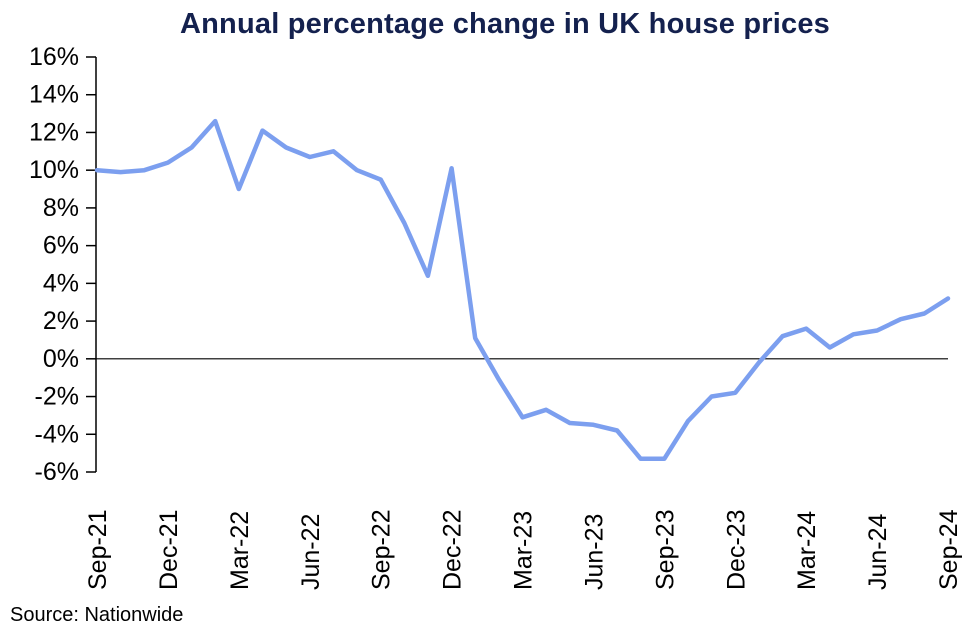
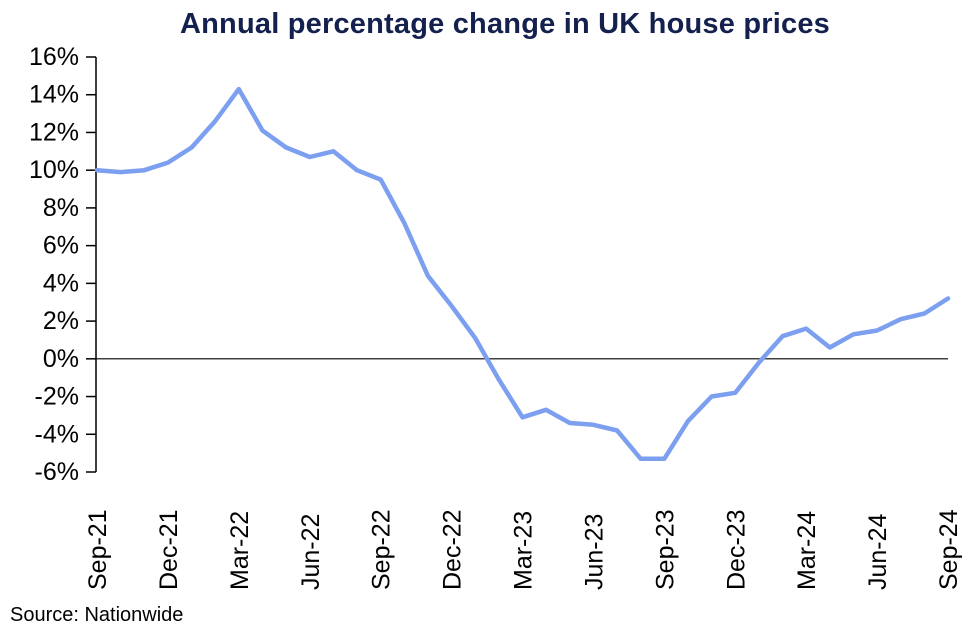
Mar-22: 9.0% -> 14.3%
Dec-22: 10.1% -> 2.8%
